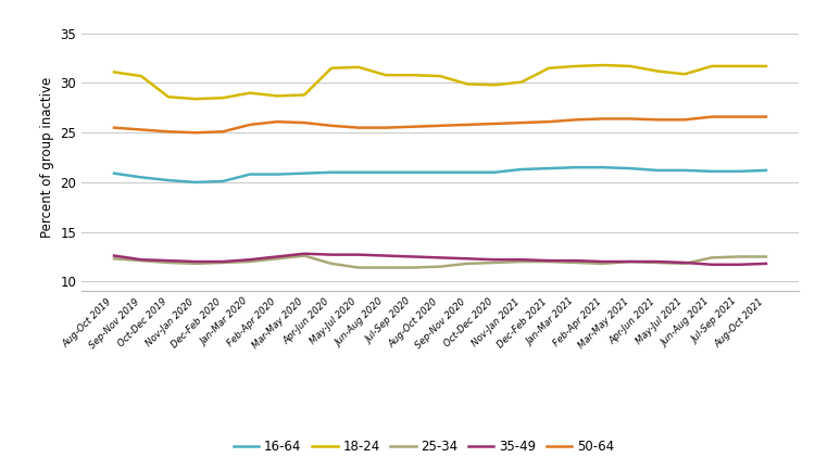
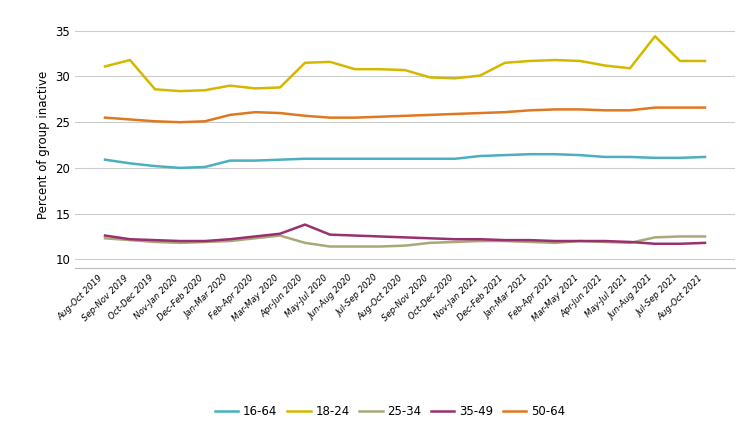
18-24/Sep-Nov 2019: 30.7 -> 31.8
35-49/Apr-Jun 2020: 12.7 -> 13.8
18-24/Jun-Aug 2021: 31.7 -> 34.4
